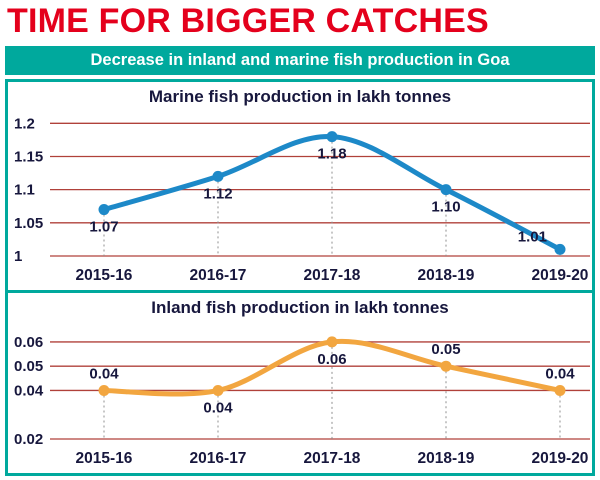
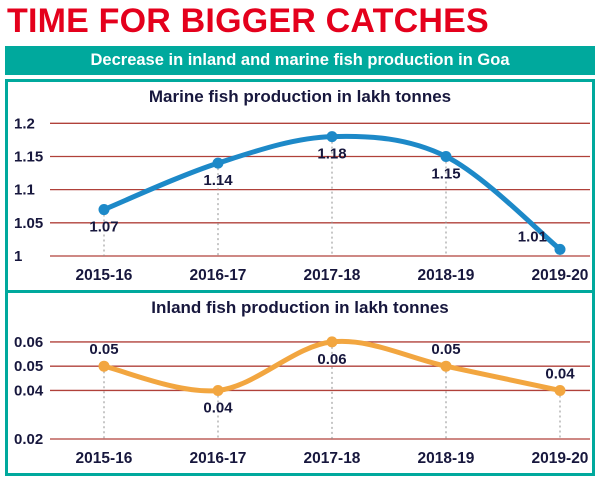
Marine fish production in lakh tonnes/2016-17: 1.12 -> 1.14
Marine fish production in lakh tonnes/2018-19: 1.10 -> 1.15
Inland fish production in lakh tonnes/2015-16: 0.04 -> 0.05
